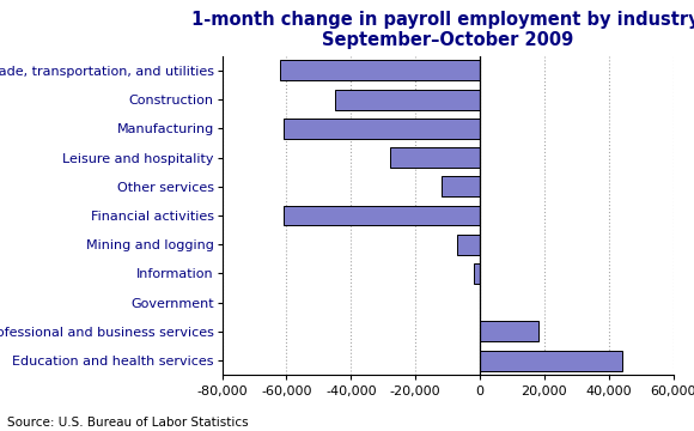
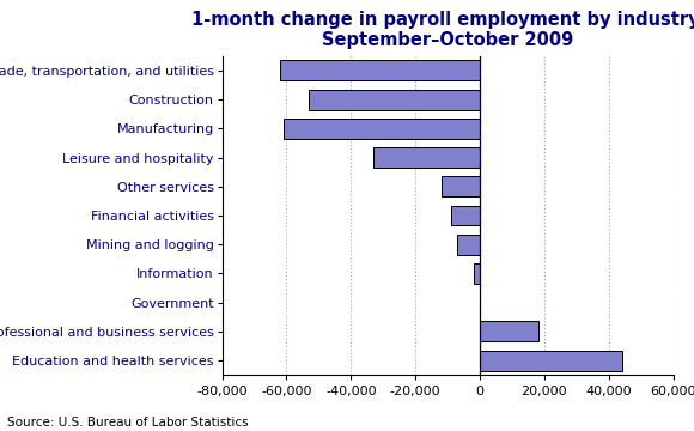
Construction: -45,000 -> -53,000
Leisure and hospitality: -28,000 -> -33,000
Financial activities: -61,000 -> -9,000
